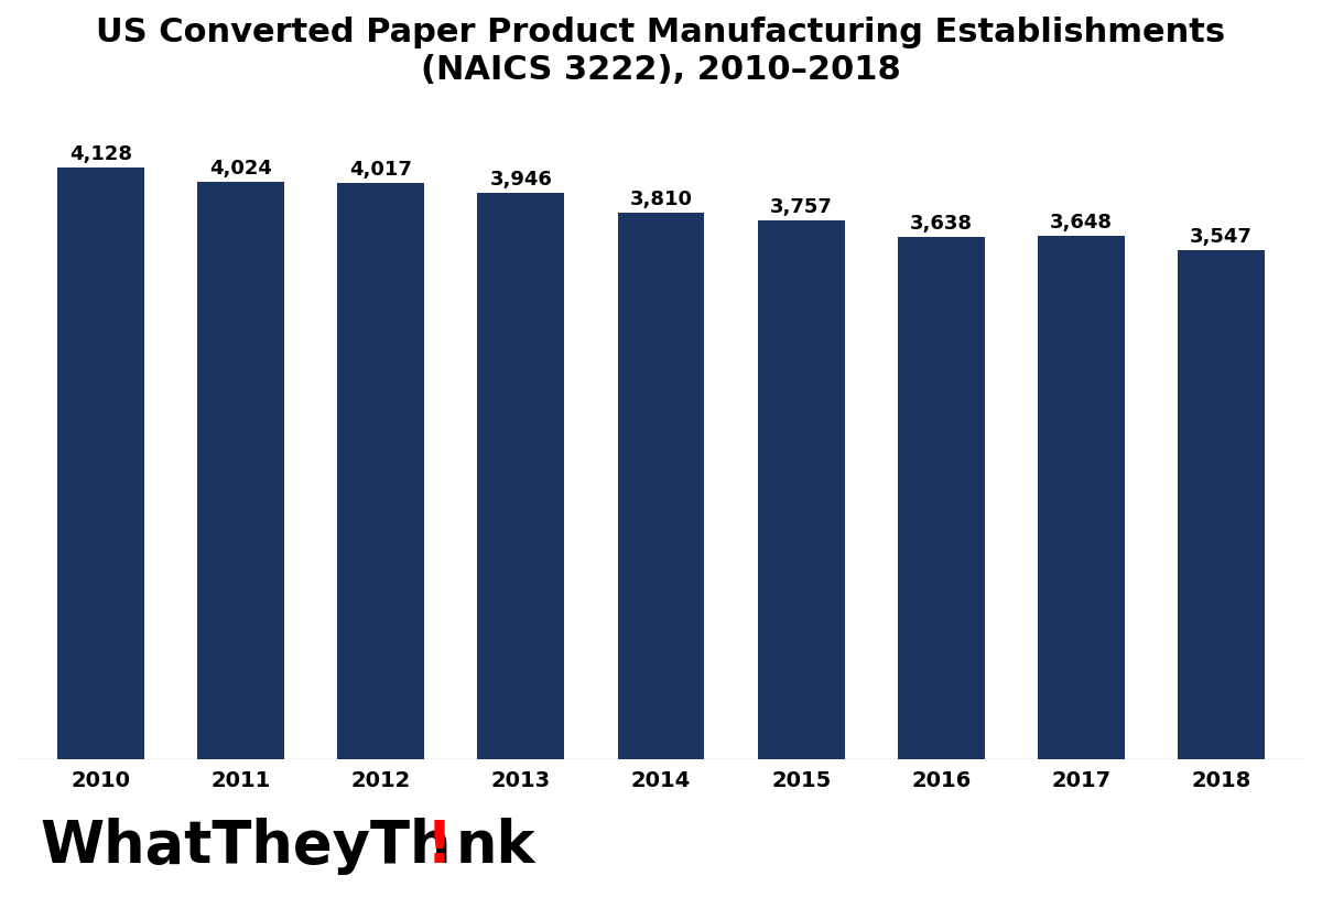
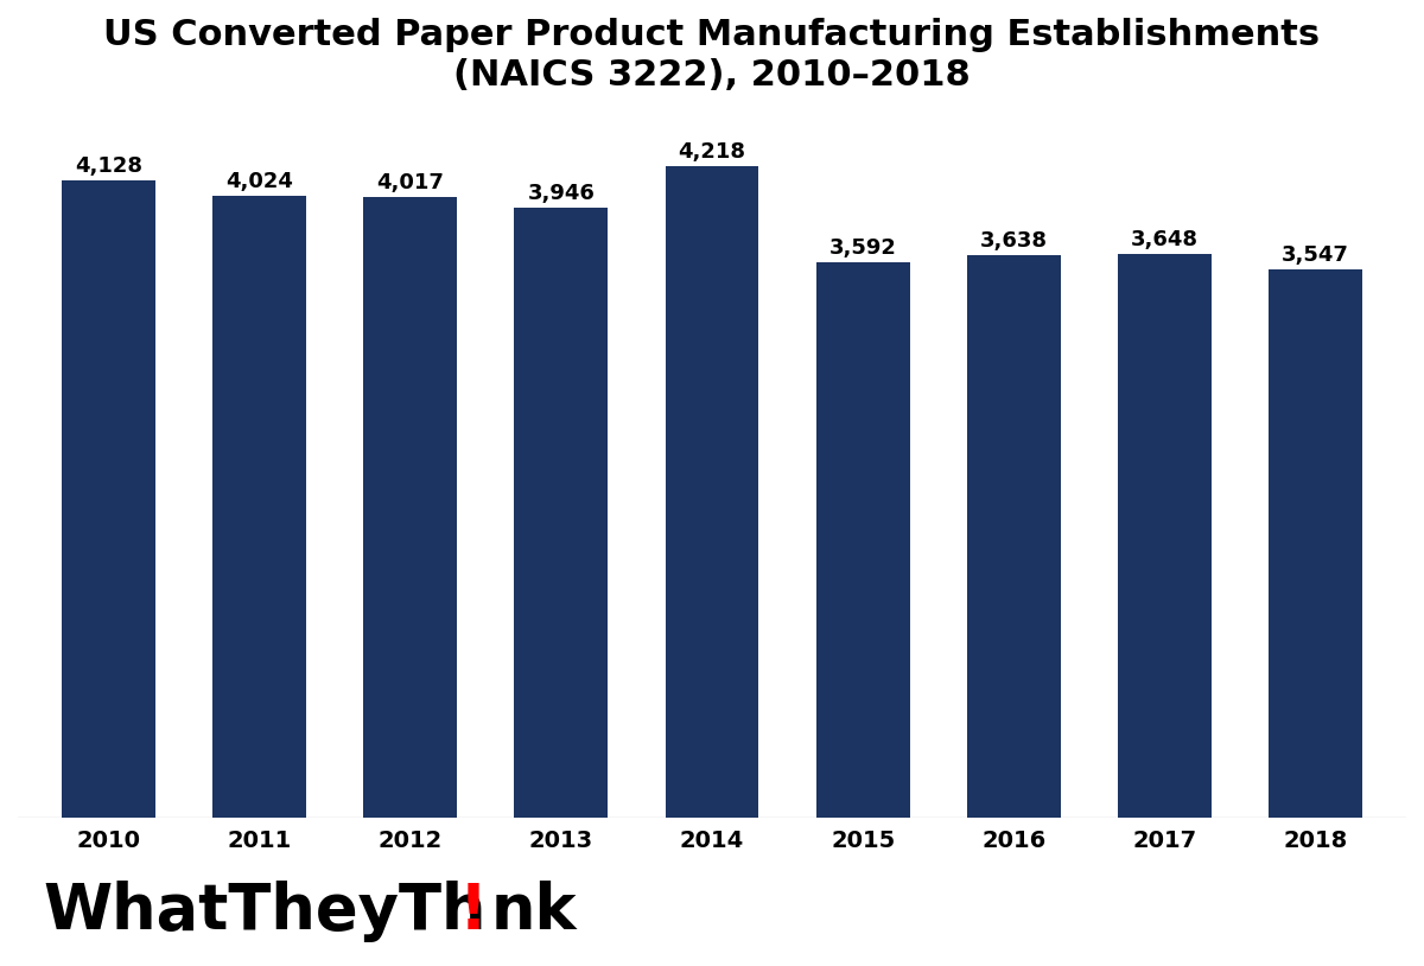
2014: 3,810 -> 4,218
2015: 3,757 -> 3,592
